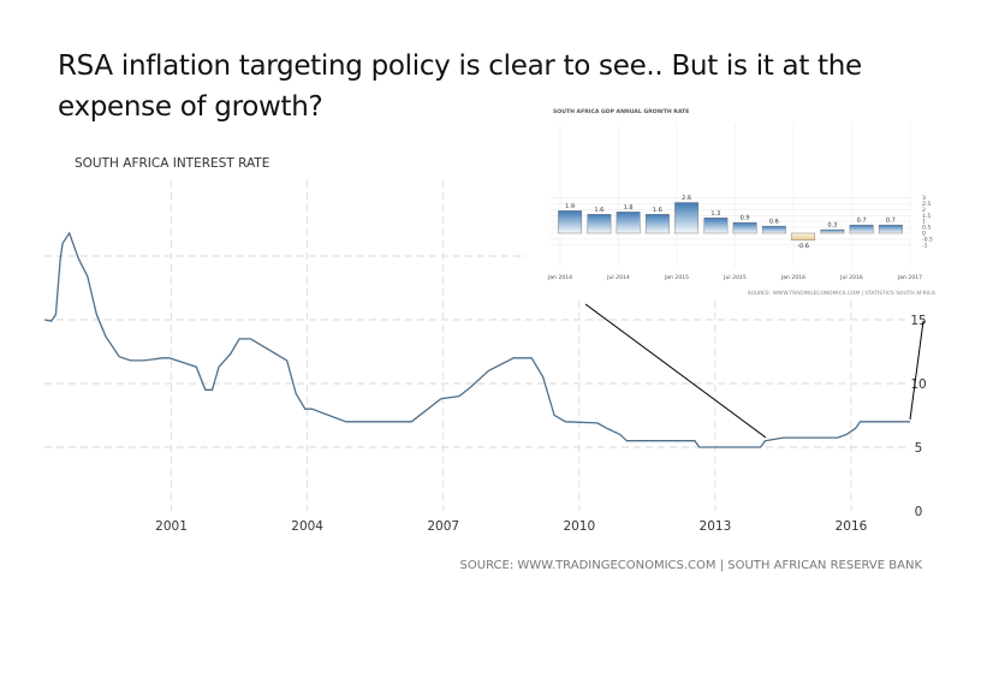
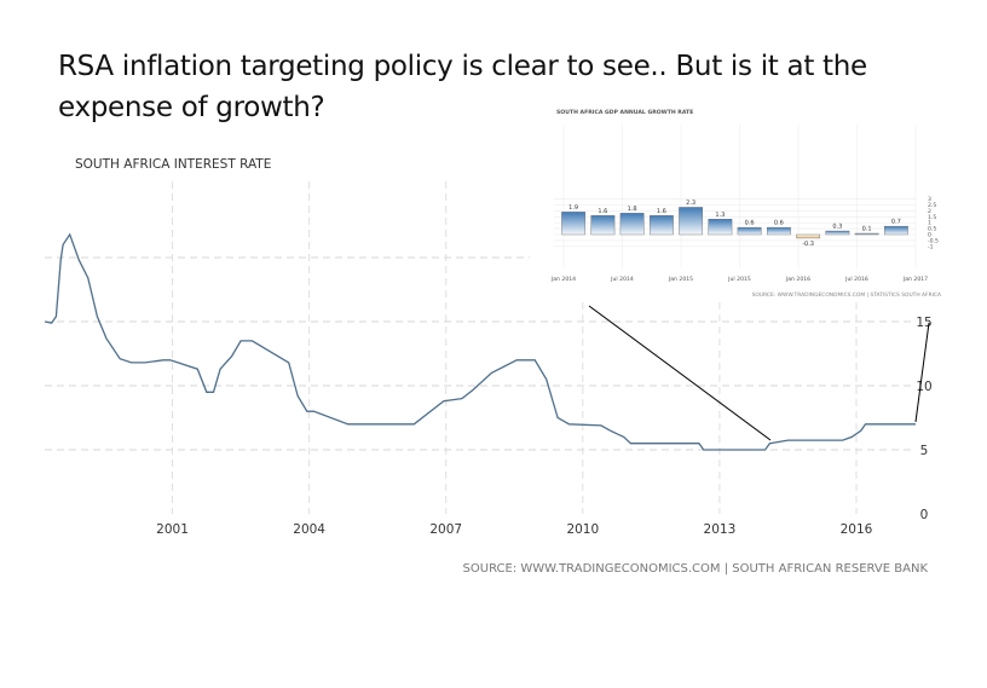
SOUTH AFRICA GDP ANNUAL GROWTH RATE/Jan 2015: 2.6 -> 2.3
SOUTH AFRICA GDP ANNUAL GROWTH RATE/Jul 2015: 0.9 -> 0.6
SOUTH AFRICA GDP ANNUAL GROWTH RATE/Jan 2016: -0.6 -> -0.3
SOUTH AFRICA GDP ANNUAL GROWTH RATE/Jul 2016: 0.7 -> 0.1
